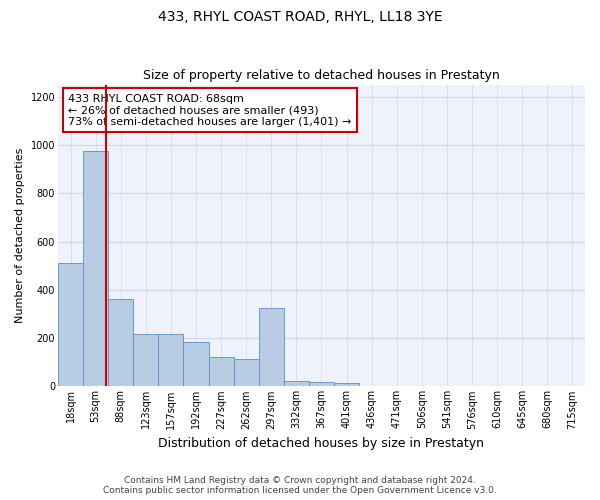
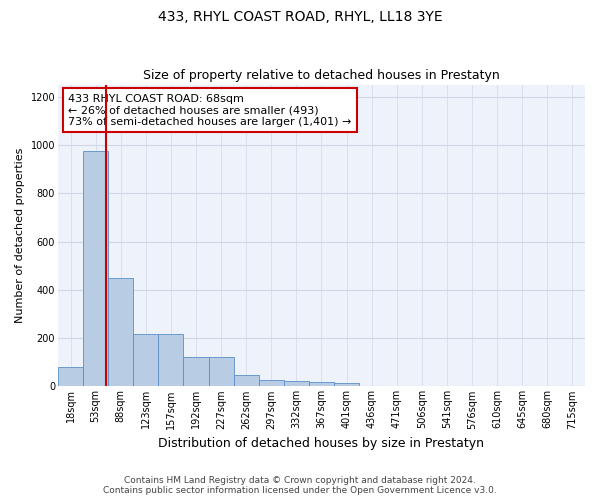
18sqm: 510 -> 80
88sqm: 360 -> 450
192sqm: 185 -> 120
262sqm: 115 -> 48
297sqm: 325 -> 25
